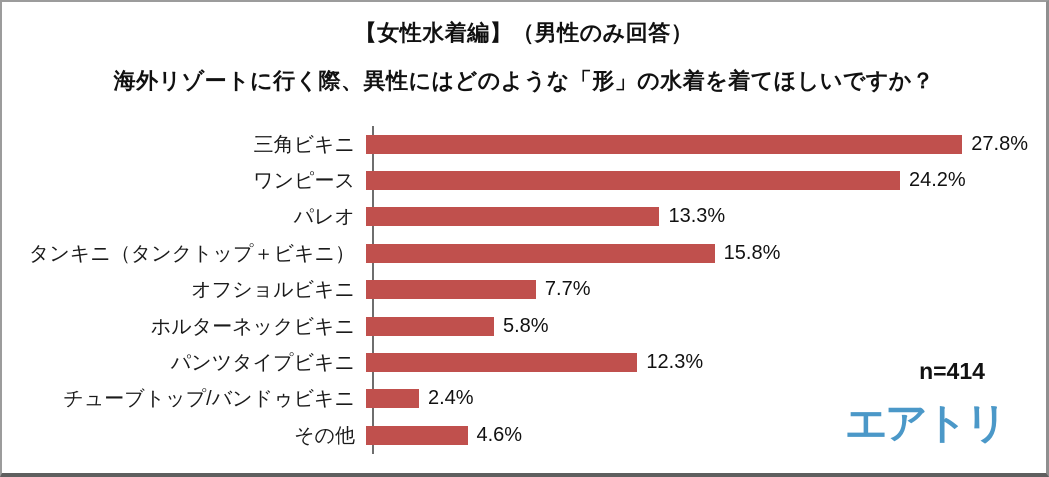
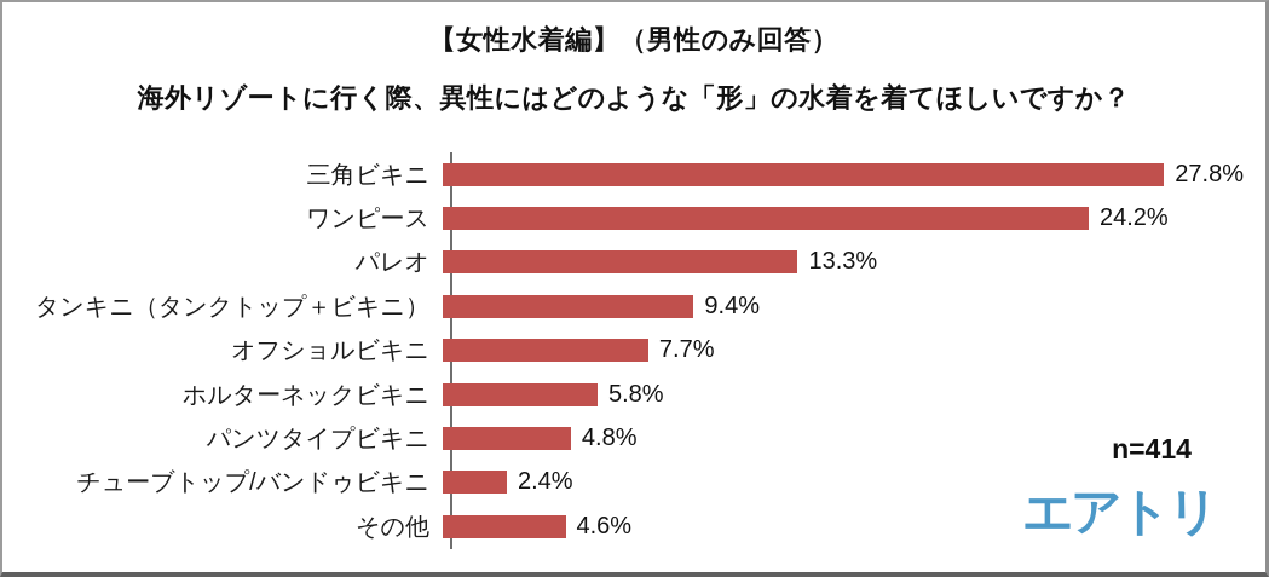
タンキニ（タンクトップ＋ビキニ）: 15.8% -> 9.4%
パンツタイプビキニ: 12.3% -> 4.8%
